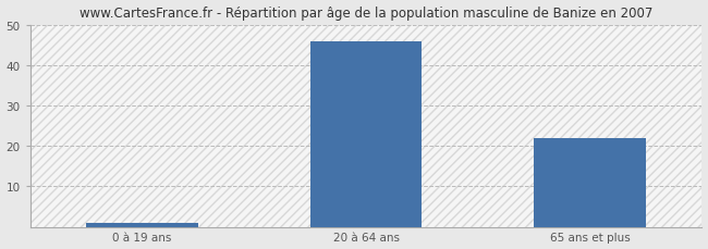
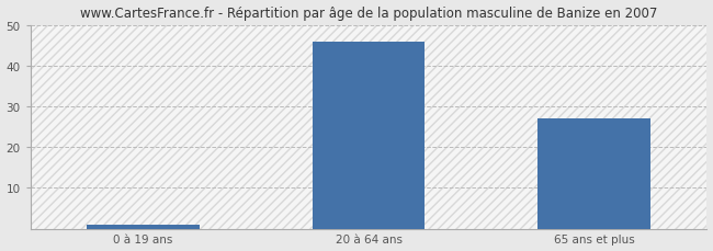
65 ans et plus: 22 -> 27
